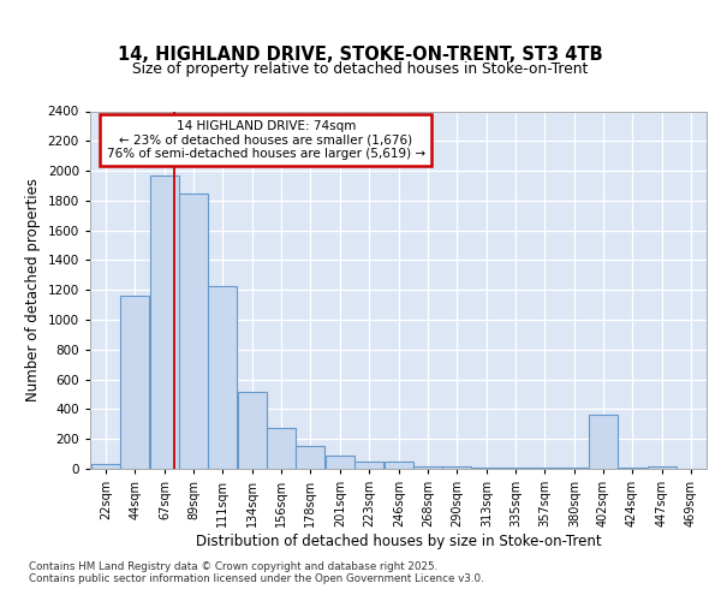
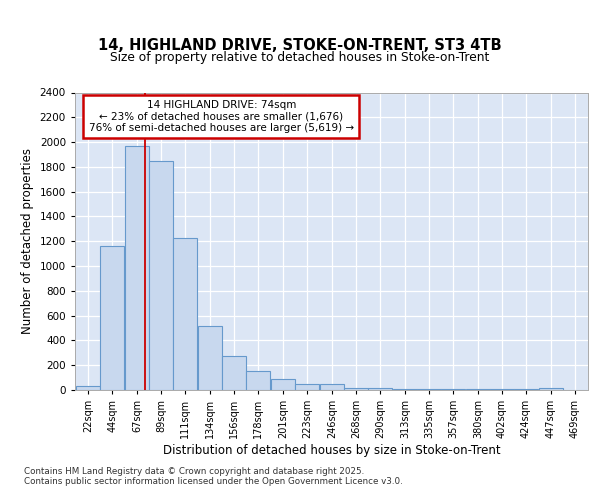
402sqm: 360 -> 0
